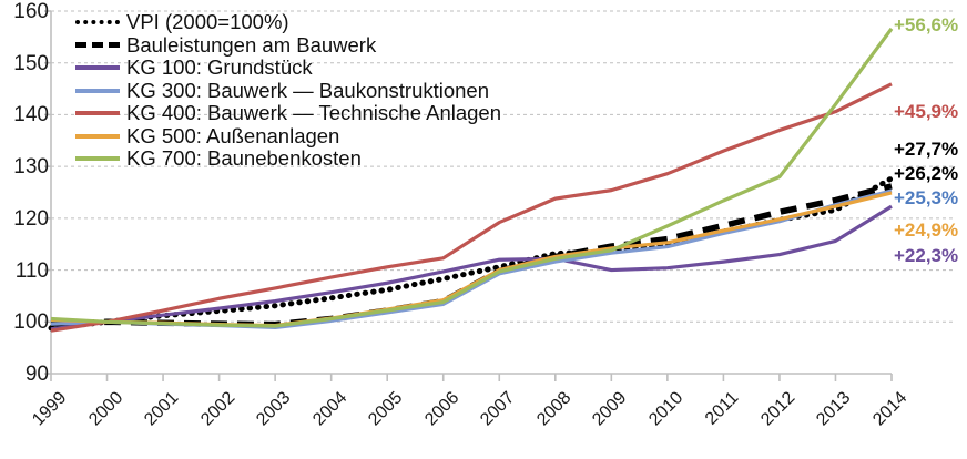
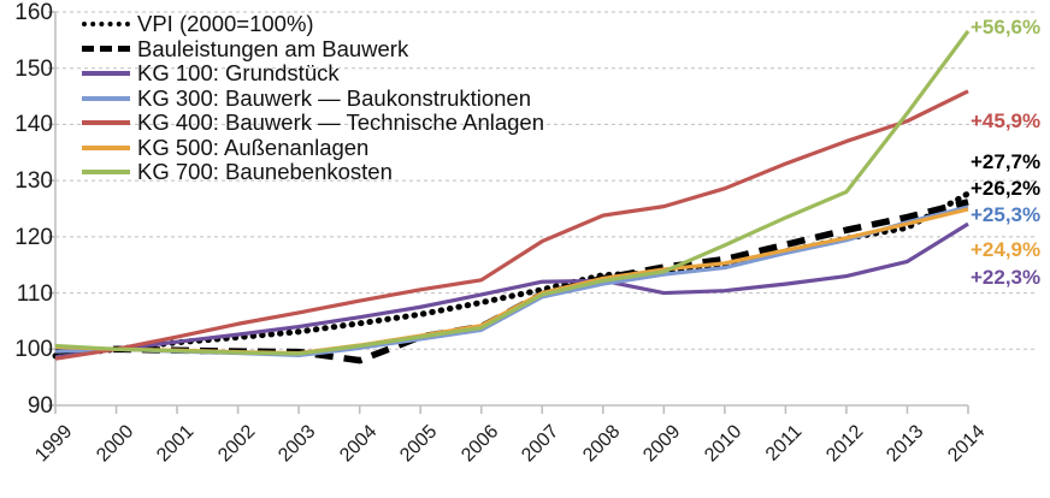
Bauleistungen am Bauwerk/2004: 101 -> 98
